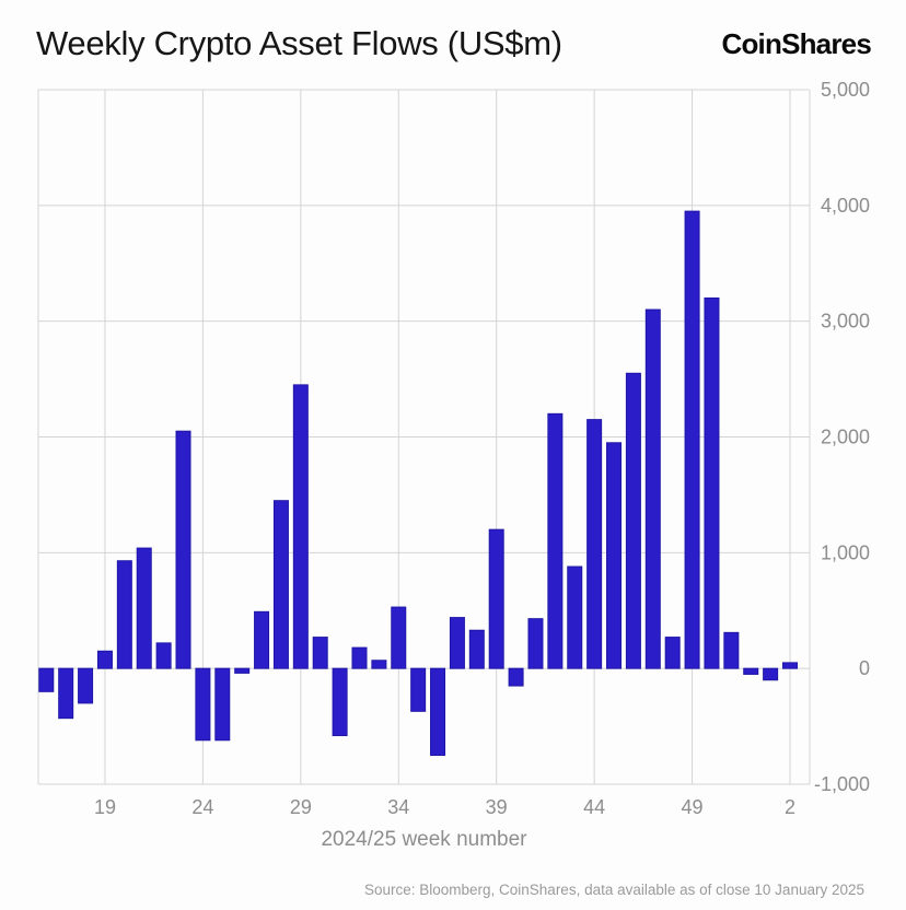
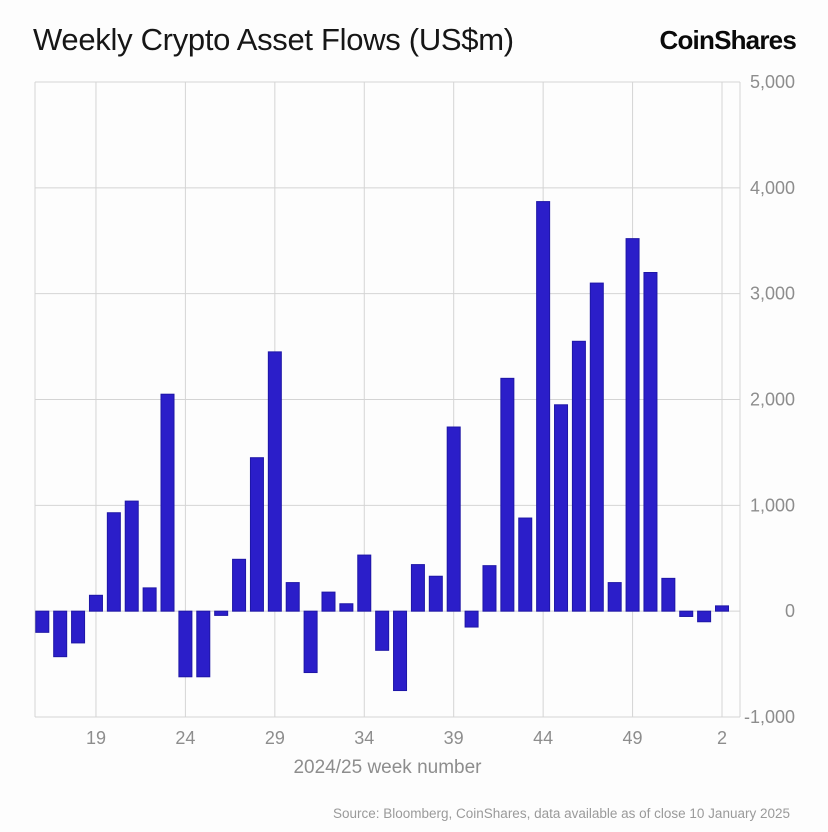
39: 1200 -> 1740
44: 2150 -> 3870
49: 3950 -> 3520
